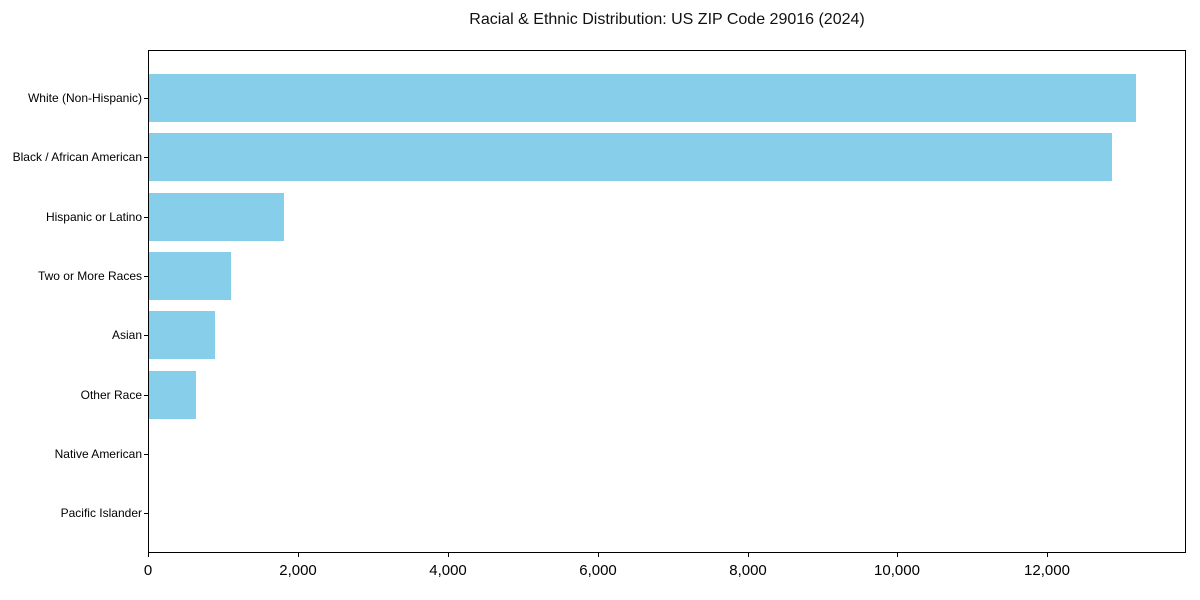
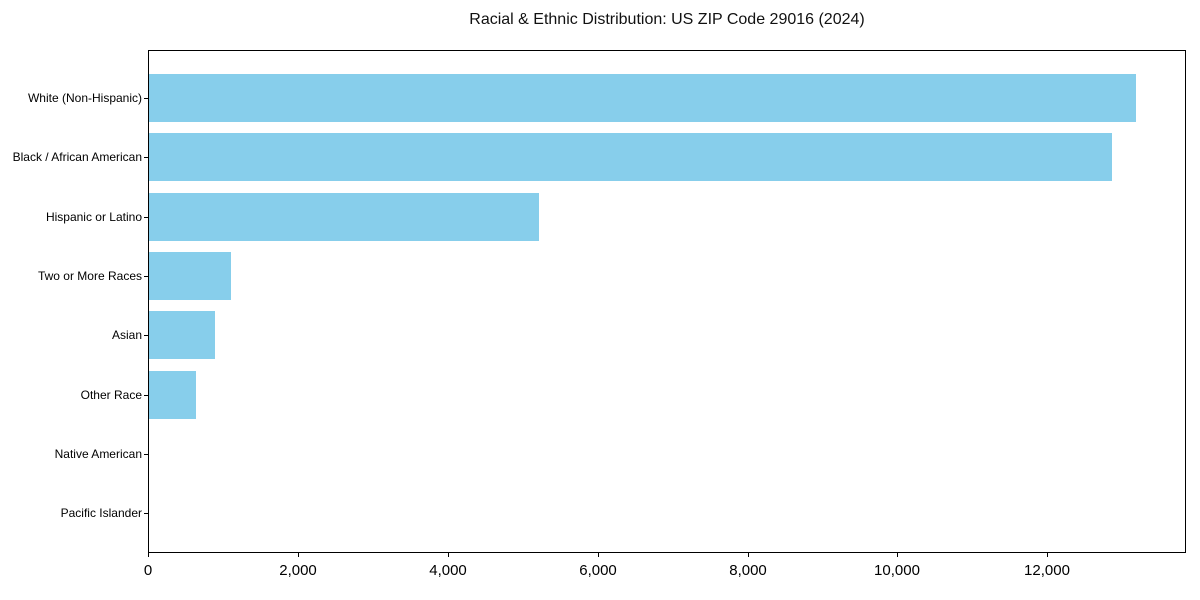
Hispanic or Latino: 1800 -> 5200
